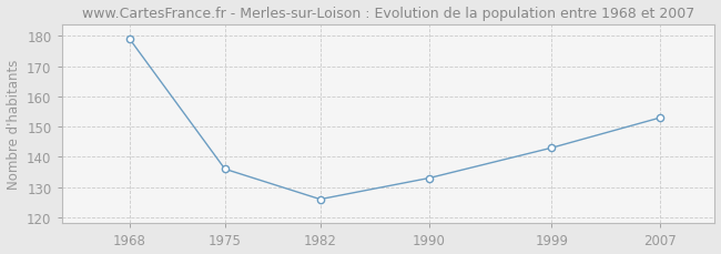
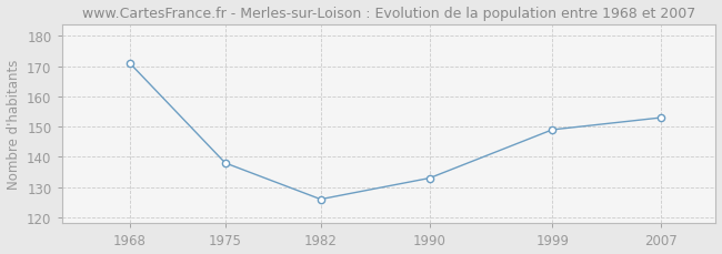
1968: 179 -> 171
1975: 136 -> 138
1999: 143 -> 149
